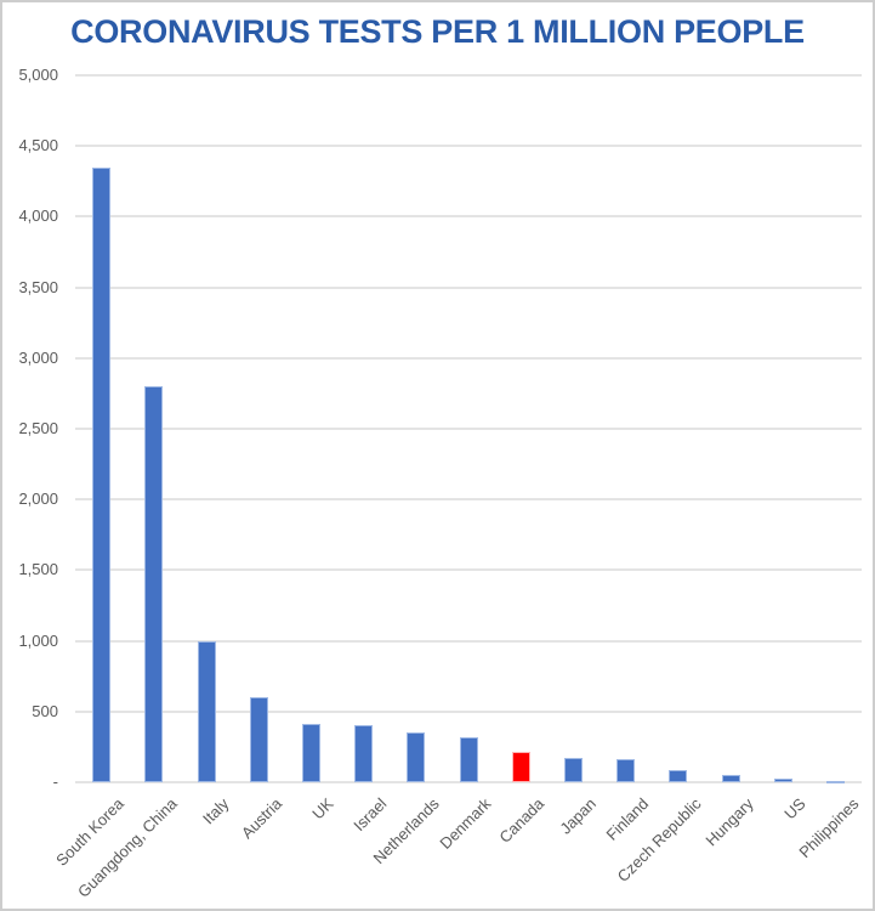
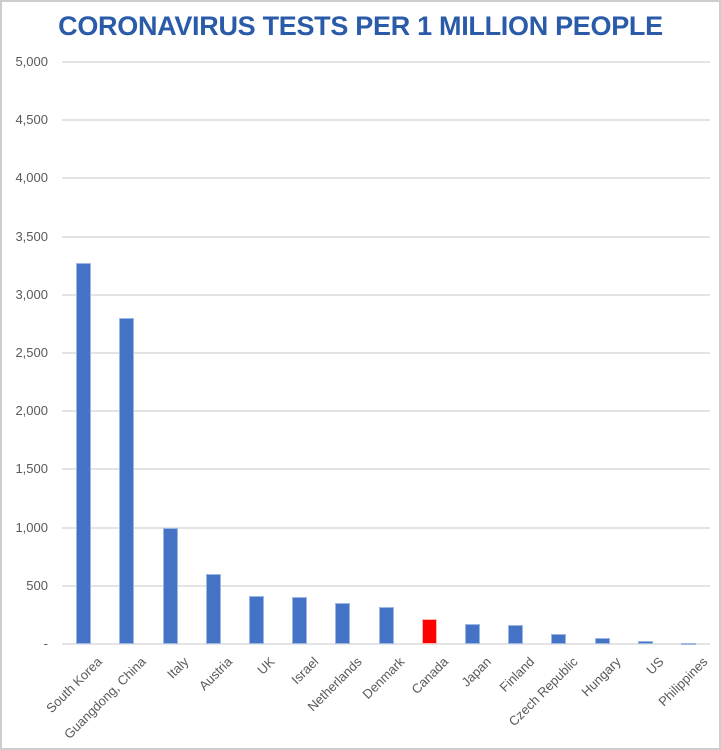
South Korea: 4350 -> 3270
